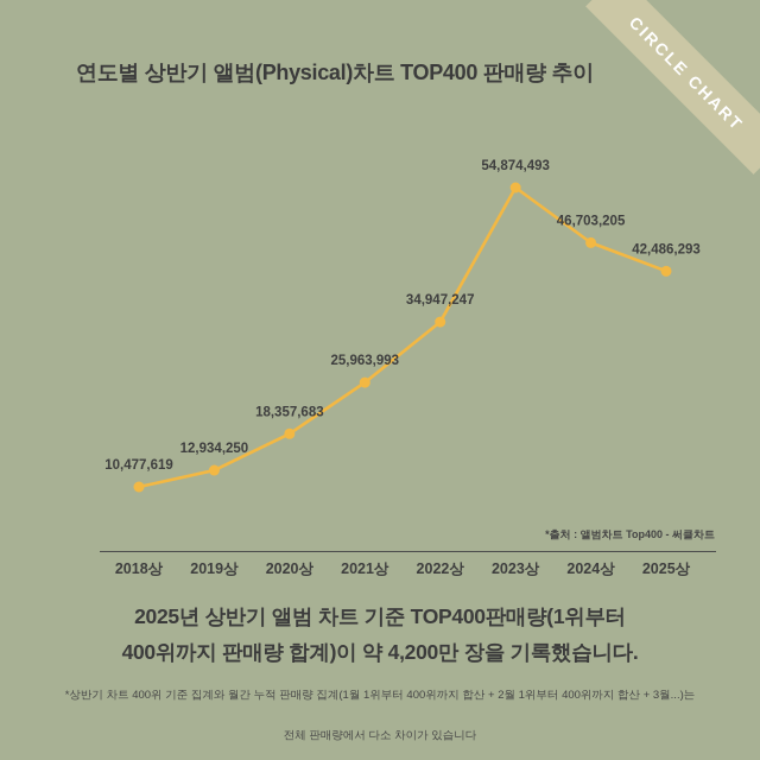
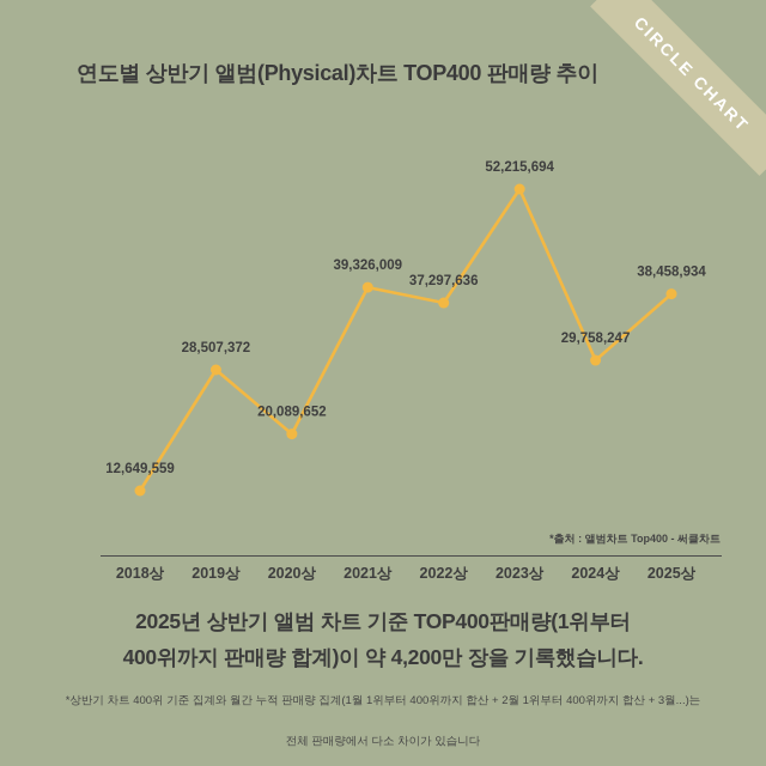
2018상: 10,477,619 -> 12,649,559
2019상: 12,934,250 -> 28,507,372
2020상: 18,357,683 -> 20,089,652
2021상: 25,963,993 -> 39,326,009
2022상: 34,947,247 -> 37,297,636
2023상: 54,874,493 -> 52,215,694
2024상: 46,703,205 -> 29,758,247
2025상: 42,486,293 -> 38,458,934
